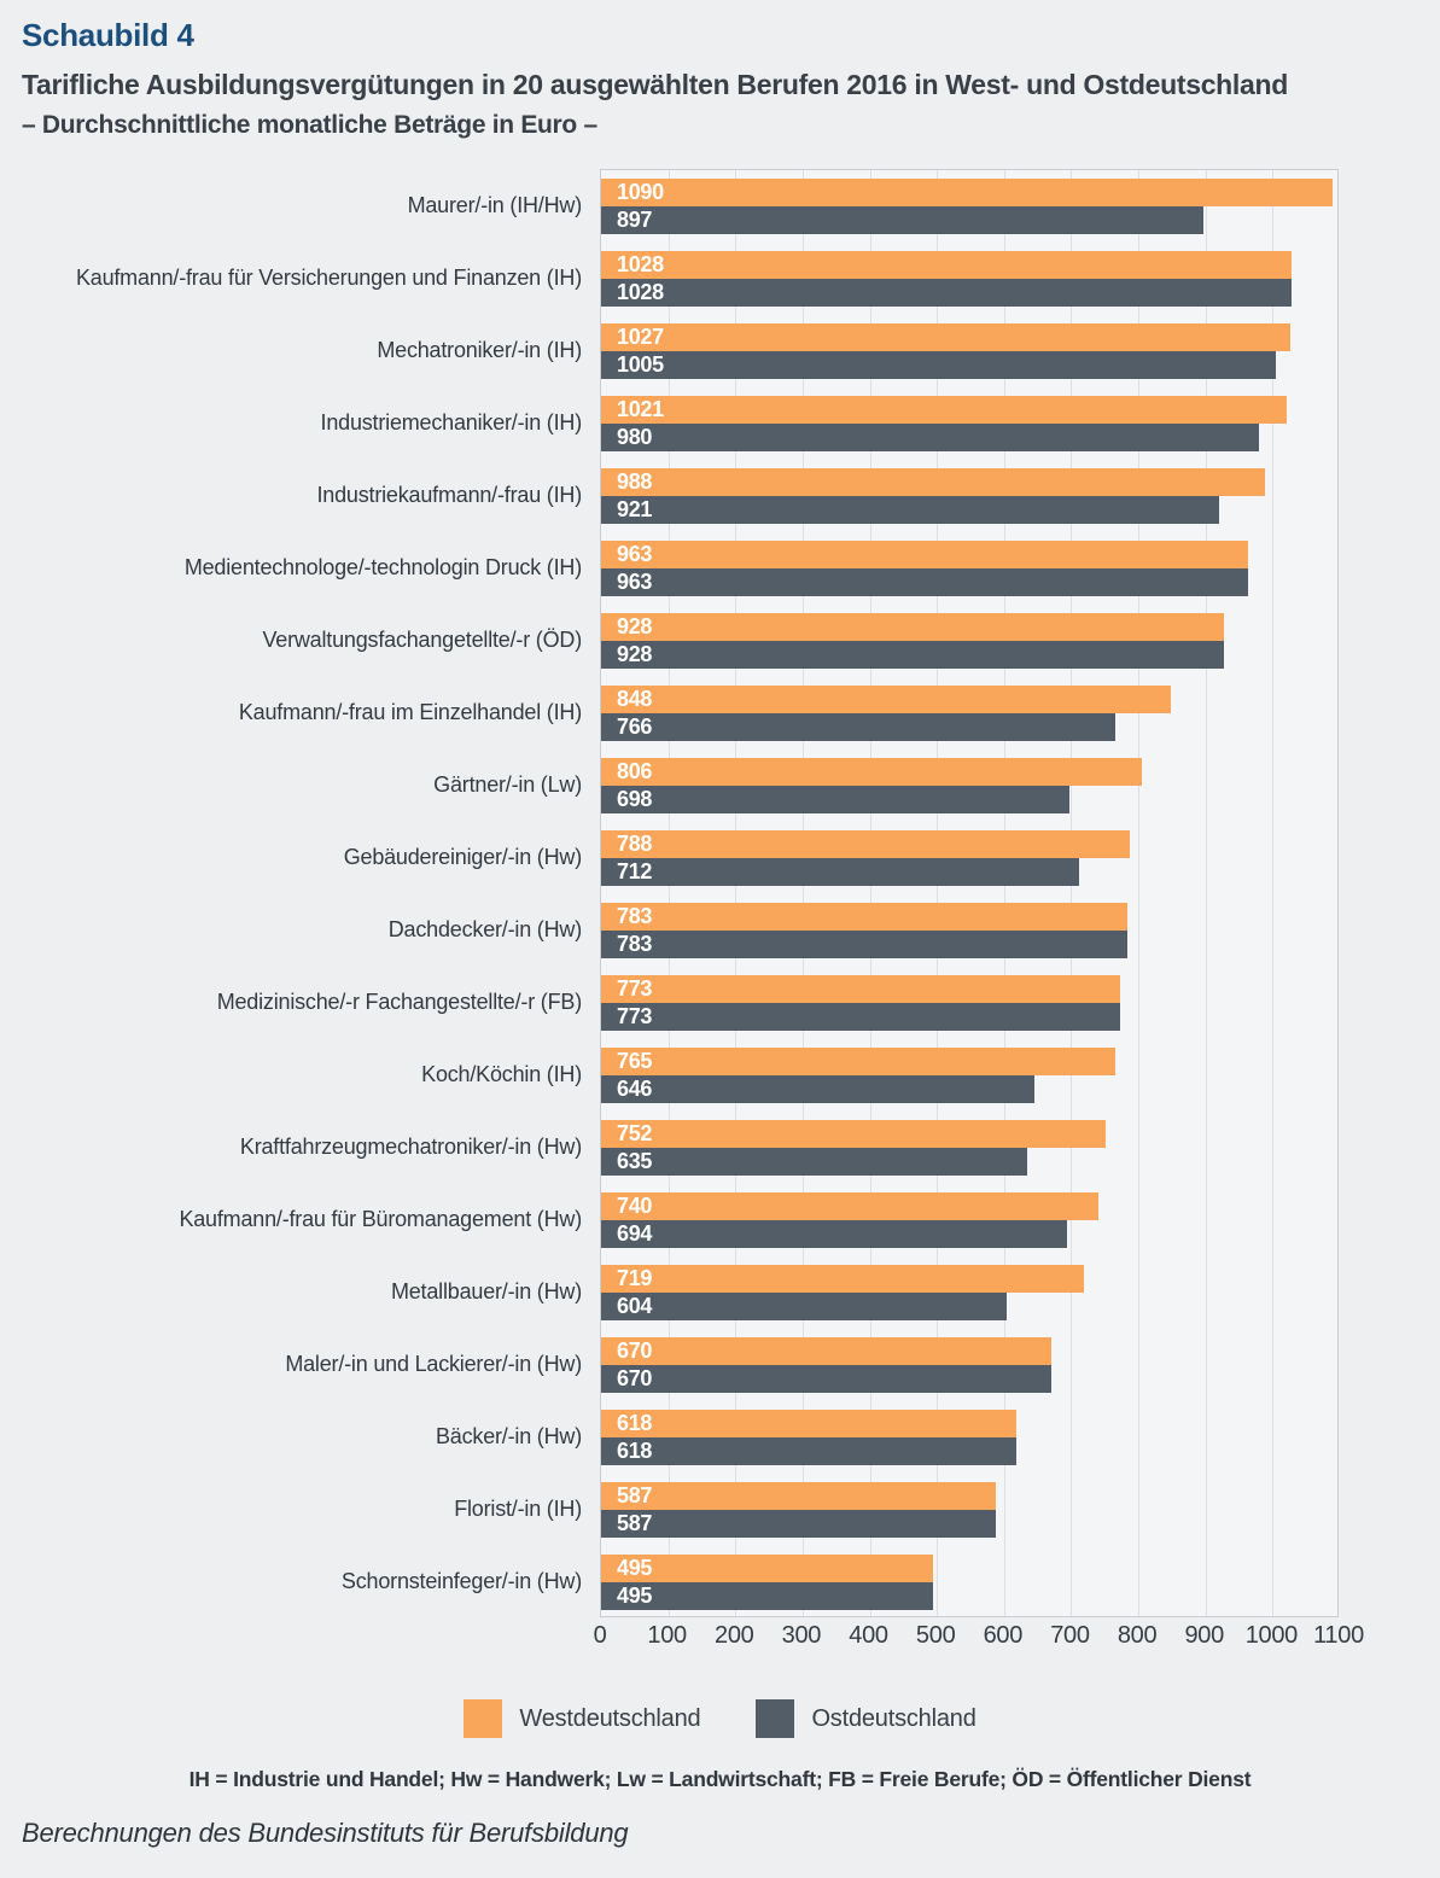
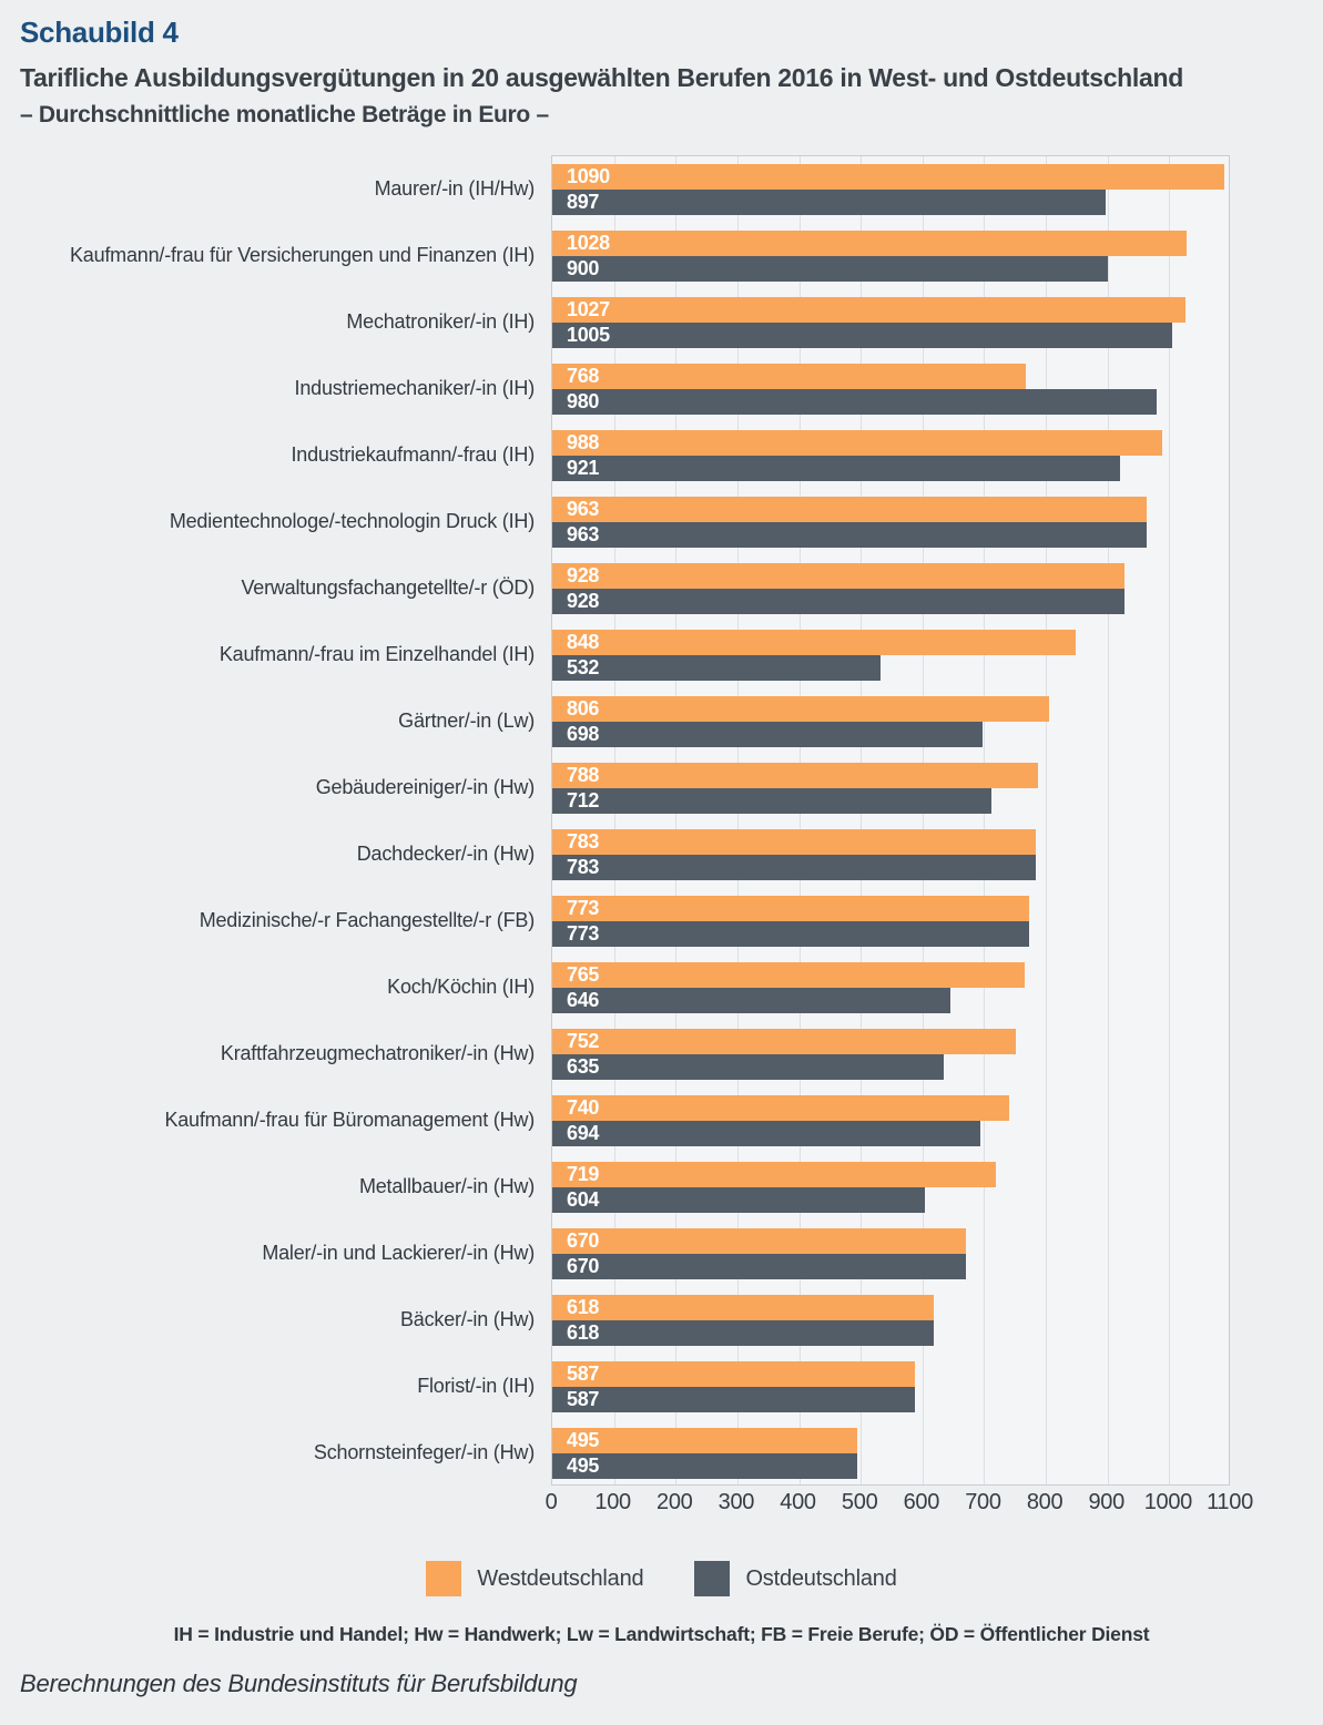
Ostdeutschland/Kaufmann/-frau für Versicherungen und Finanzen (IH): 1028 -> 900
Westdeutschland/Industriemechaniker/-in (IH): 1021 -> 768
Ostdeutschland/Kaufmann/-frau im Einzelhandel (IH): 766 -> 532
